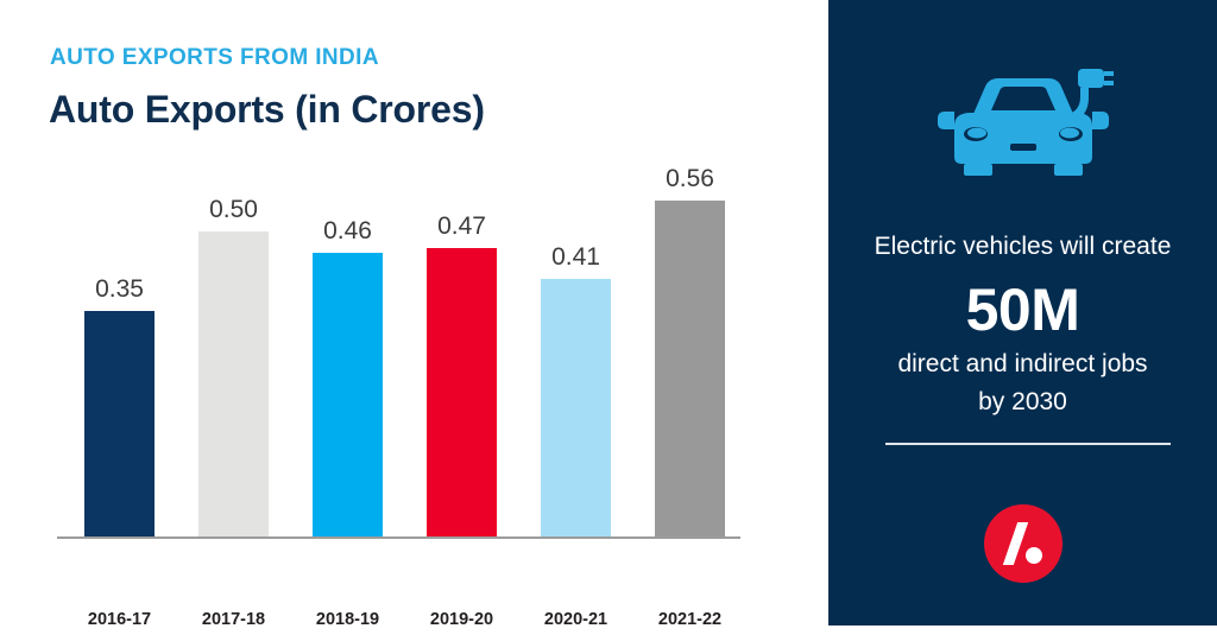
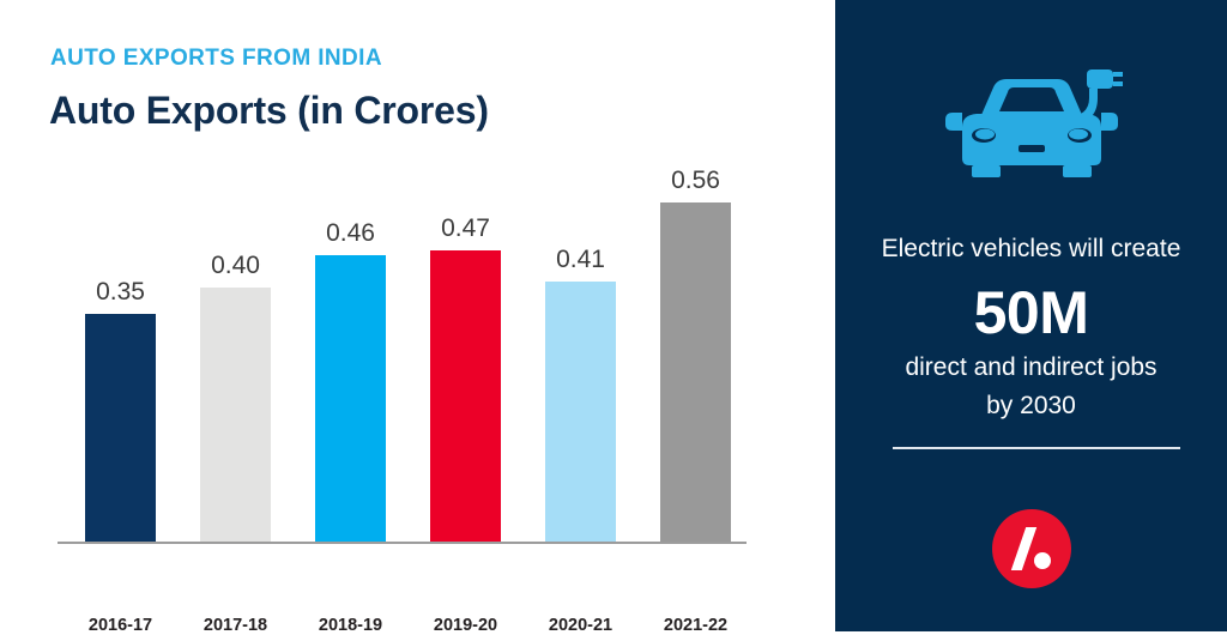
2017-18: 0.50 -> 0.40
